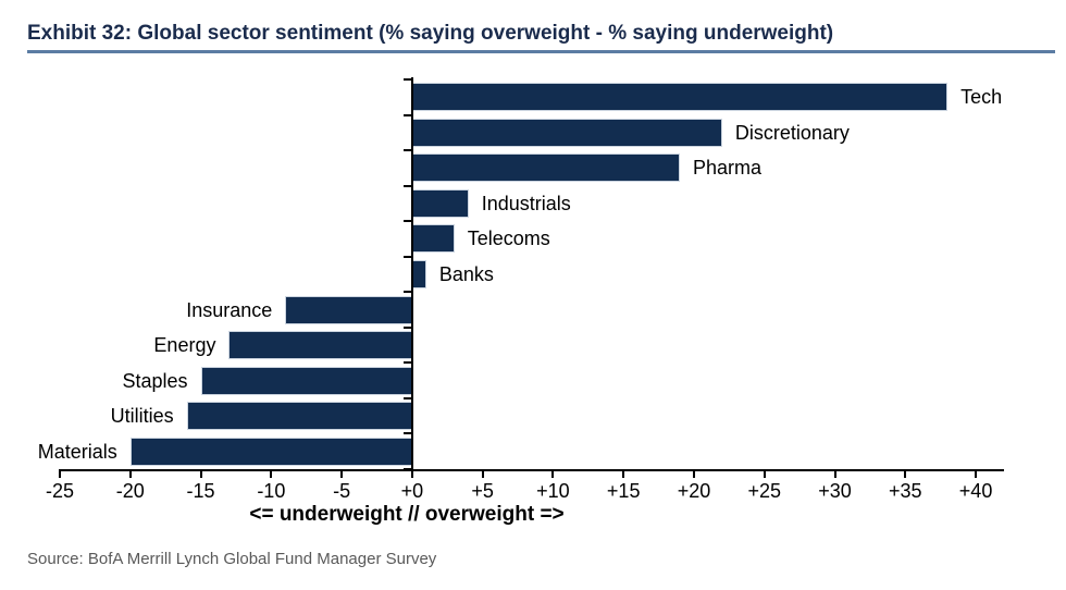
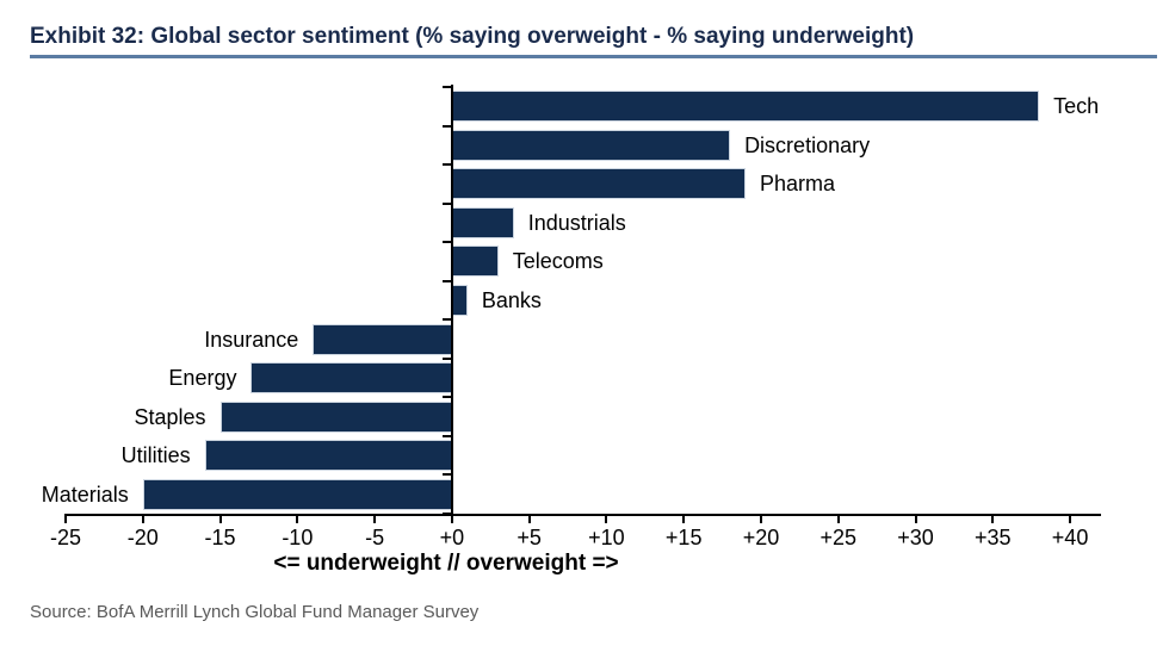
Discretionary: 22 -> 18
